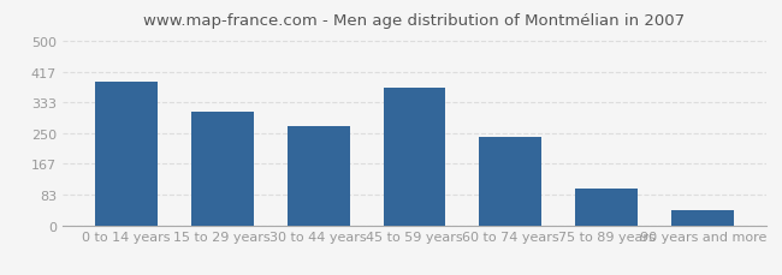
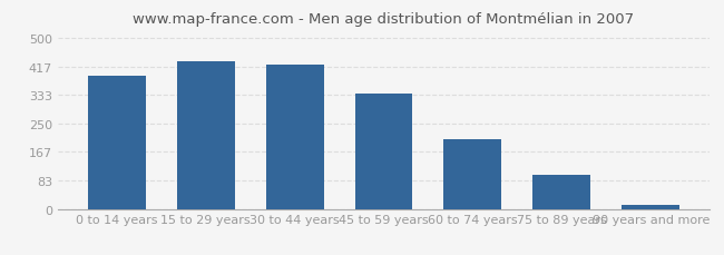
15 to 29 years: 310 -> 432
30 to 44 years: 270 -> 422
45 to 59 years: 375 -> 338
60 to 74 years: 240 -> 205
90 years and more: 40 -> 12
